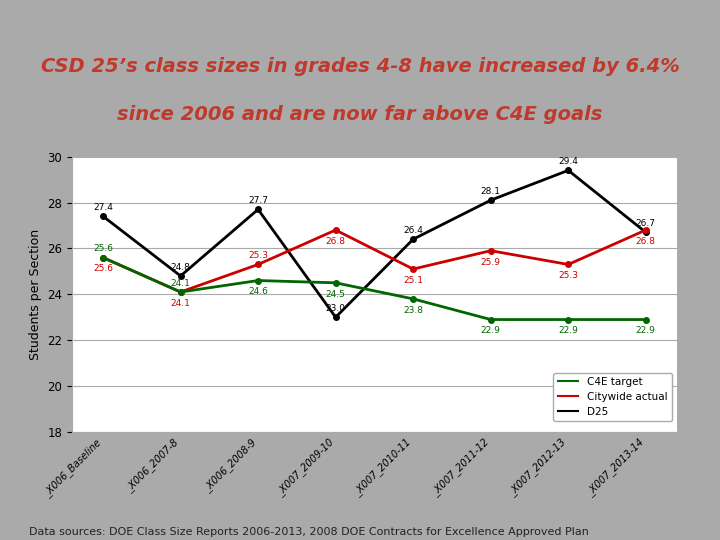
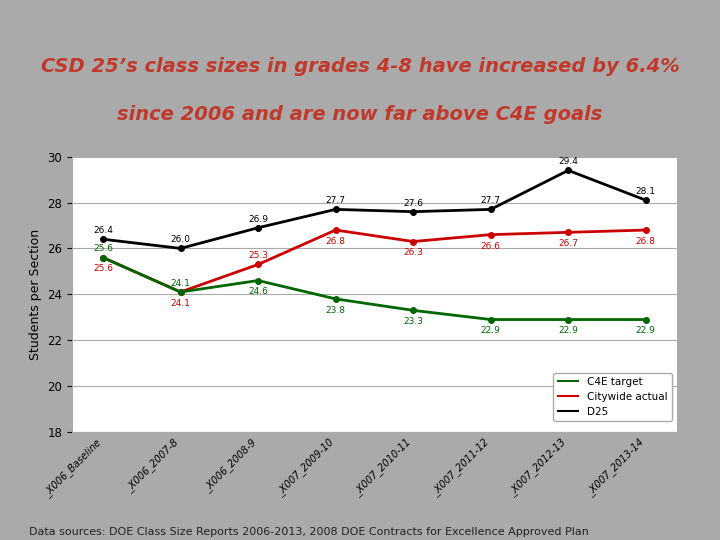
D25/_X006_Baseline: 27.4 -> 26.4
D25/_X006_2007-8: 24.8 -> 26.0
D25/_X006_2008-9: 27.7 -> 26.9
D25/_X007_2009-10: 23.0 -> 27.7
C4E target/_X007_2009-10: 24.5 -> 23.8
D25/_X007_2010-11: 26.4 -> 27.6
Citywide actual/_X007_2010-11: 25.1 -> 26.3
C4E target/_X007_2010-11: 23.8 -> 23.3
D25/_X007_2011-12: 28.1 -> 27.7
Citywide actual/_X007_2011-12: 25.9 -> 26.6
Citywide actual/_X007_2012-13: 25.3 -> 26.7
D25/_X007_2013-14: 26.7 -> 28.1
